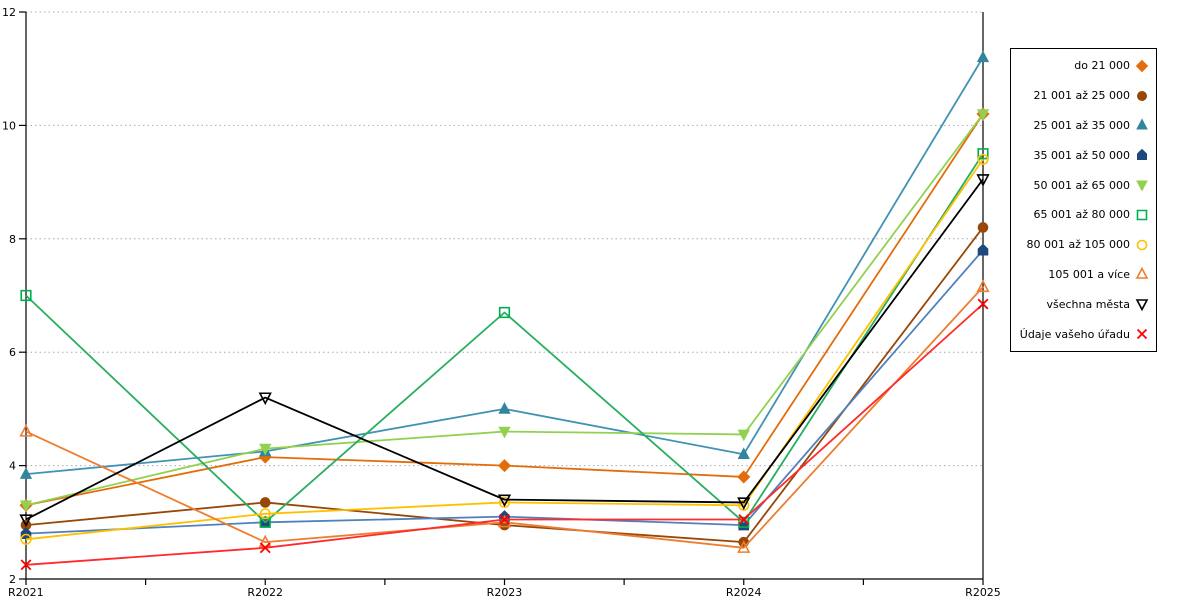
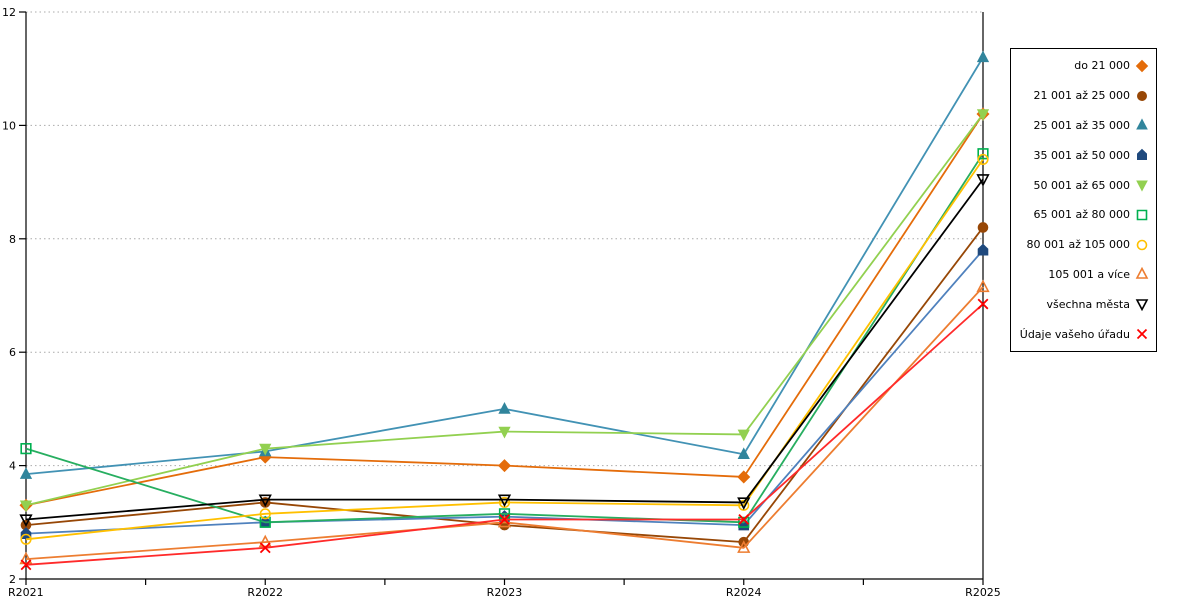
65 001 až 80 000/R2021: 7.0 -> 4.3
105 001 a více/R2021: 4.6 -> 2.4
všechna města/R2022: 5.2 -> 3.4
65 001 až 80 000/R2023: 6.7 -> 3.1
